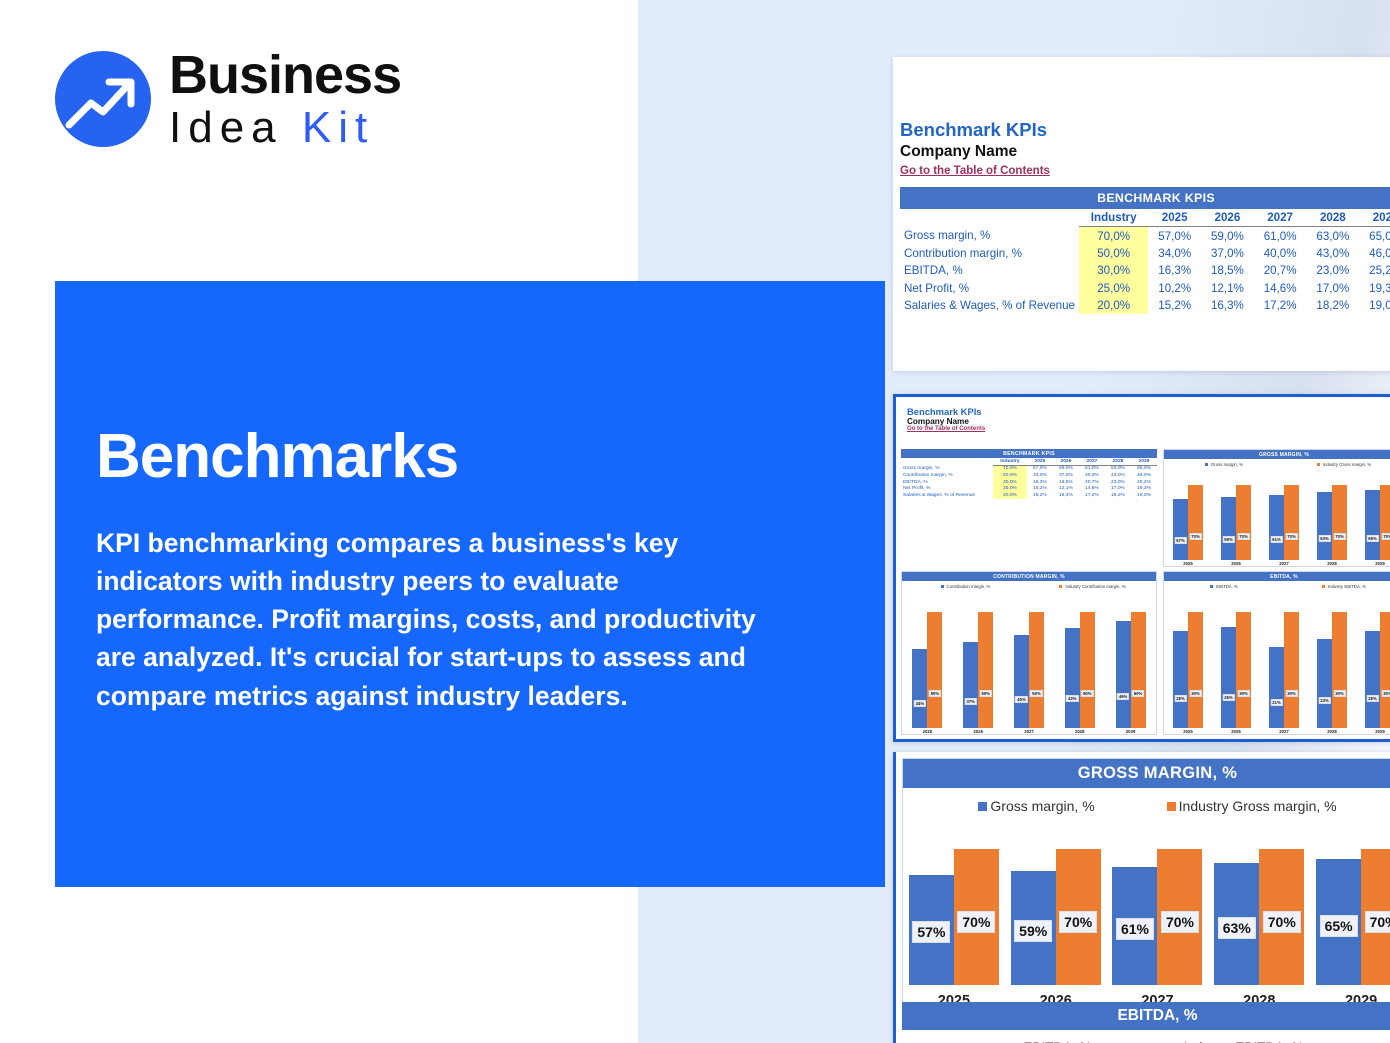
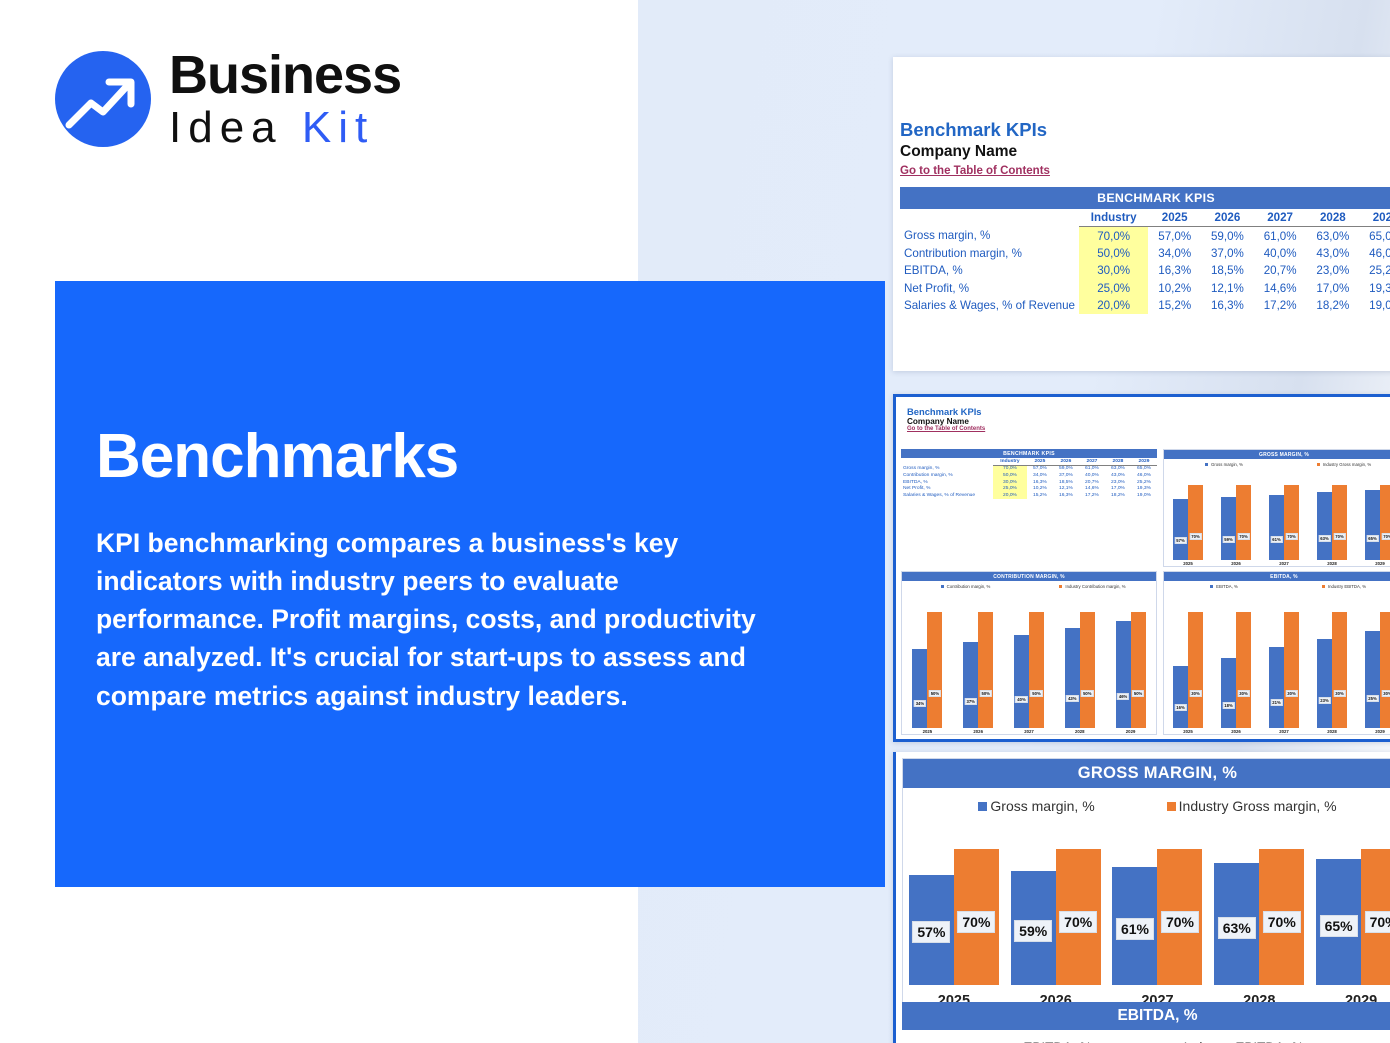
EBITDA, %/EBITDA, %/2025: 25% -> 16%
EBITDA, %/EBITDA, %/2026: 26% -> 18%
